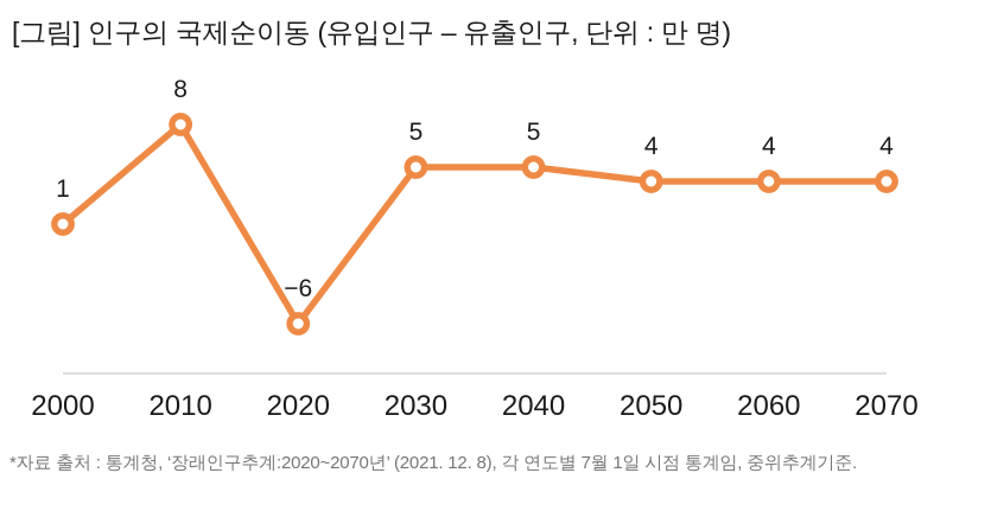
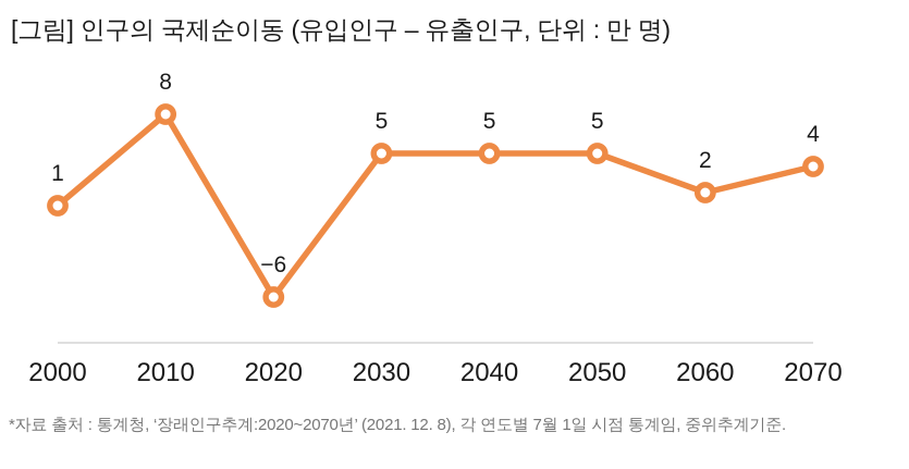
2050: 4 -> 5
2060: 4 -> 2
